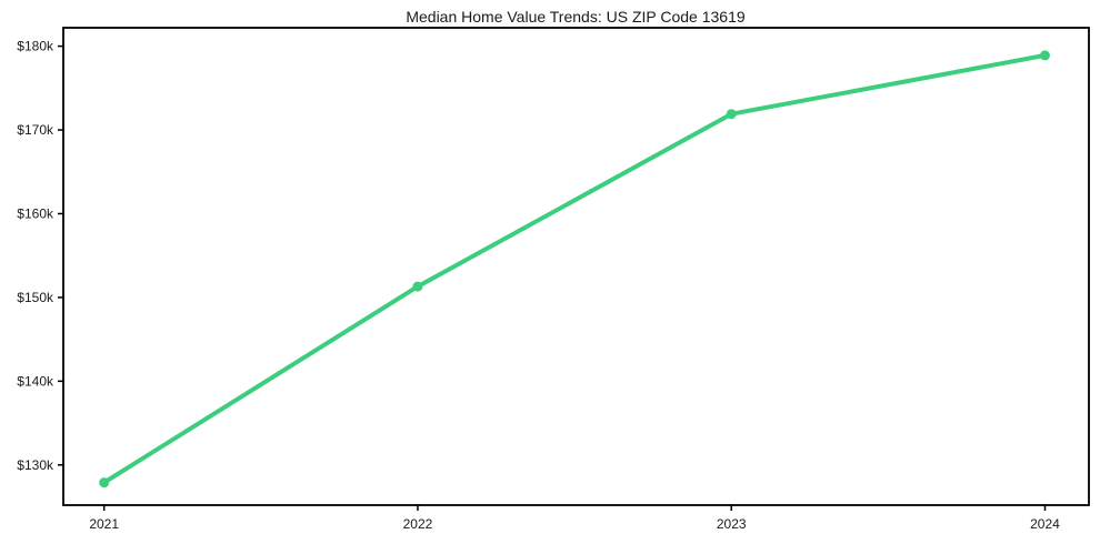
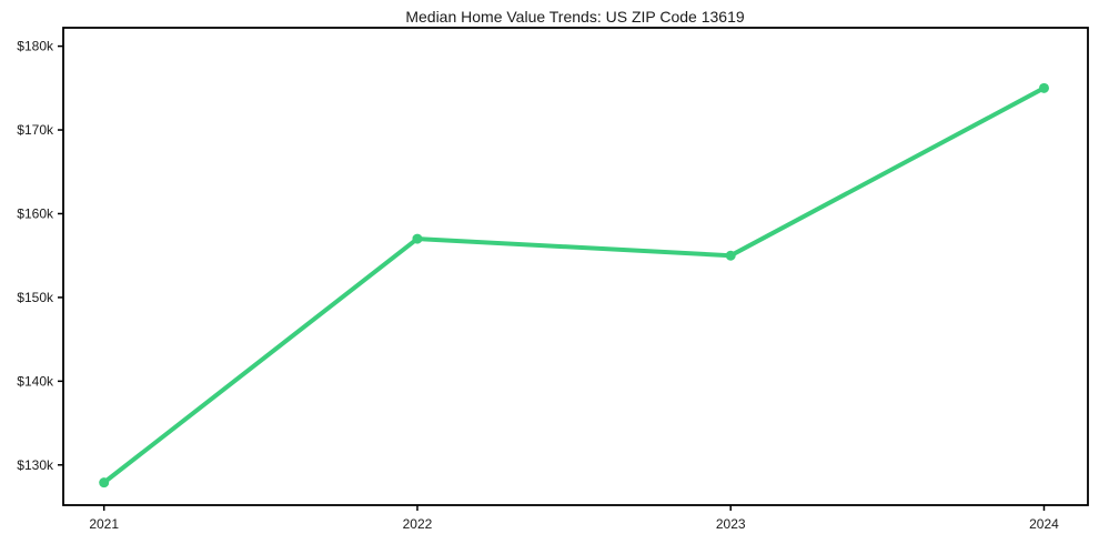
2022: $151k -> $157k
2023: $172k -> $155k
2024: $179k -> $175k
